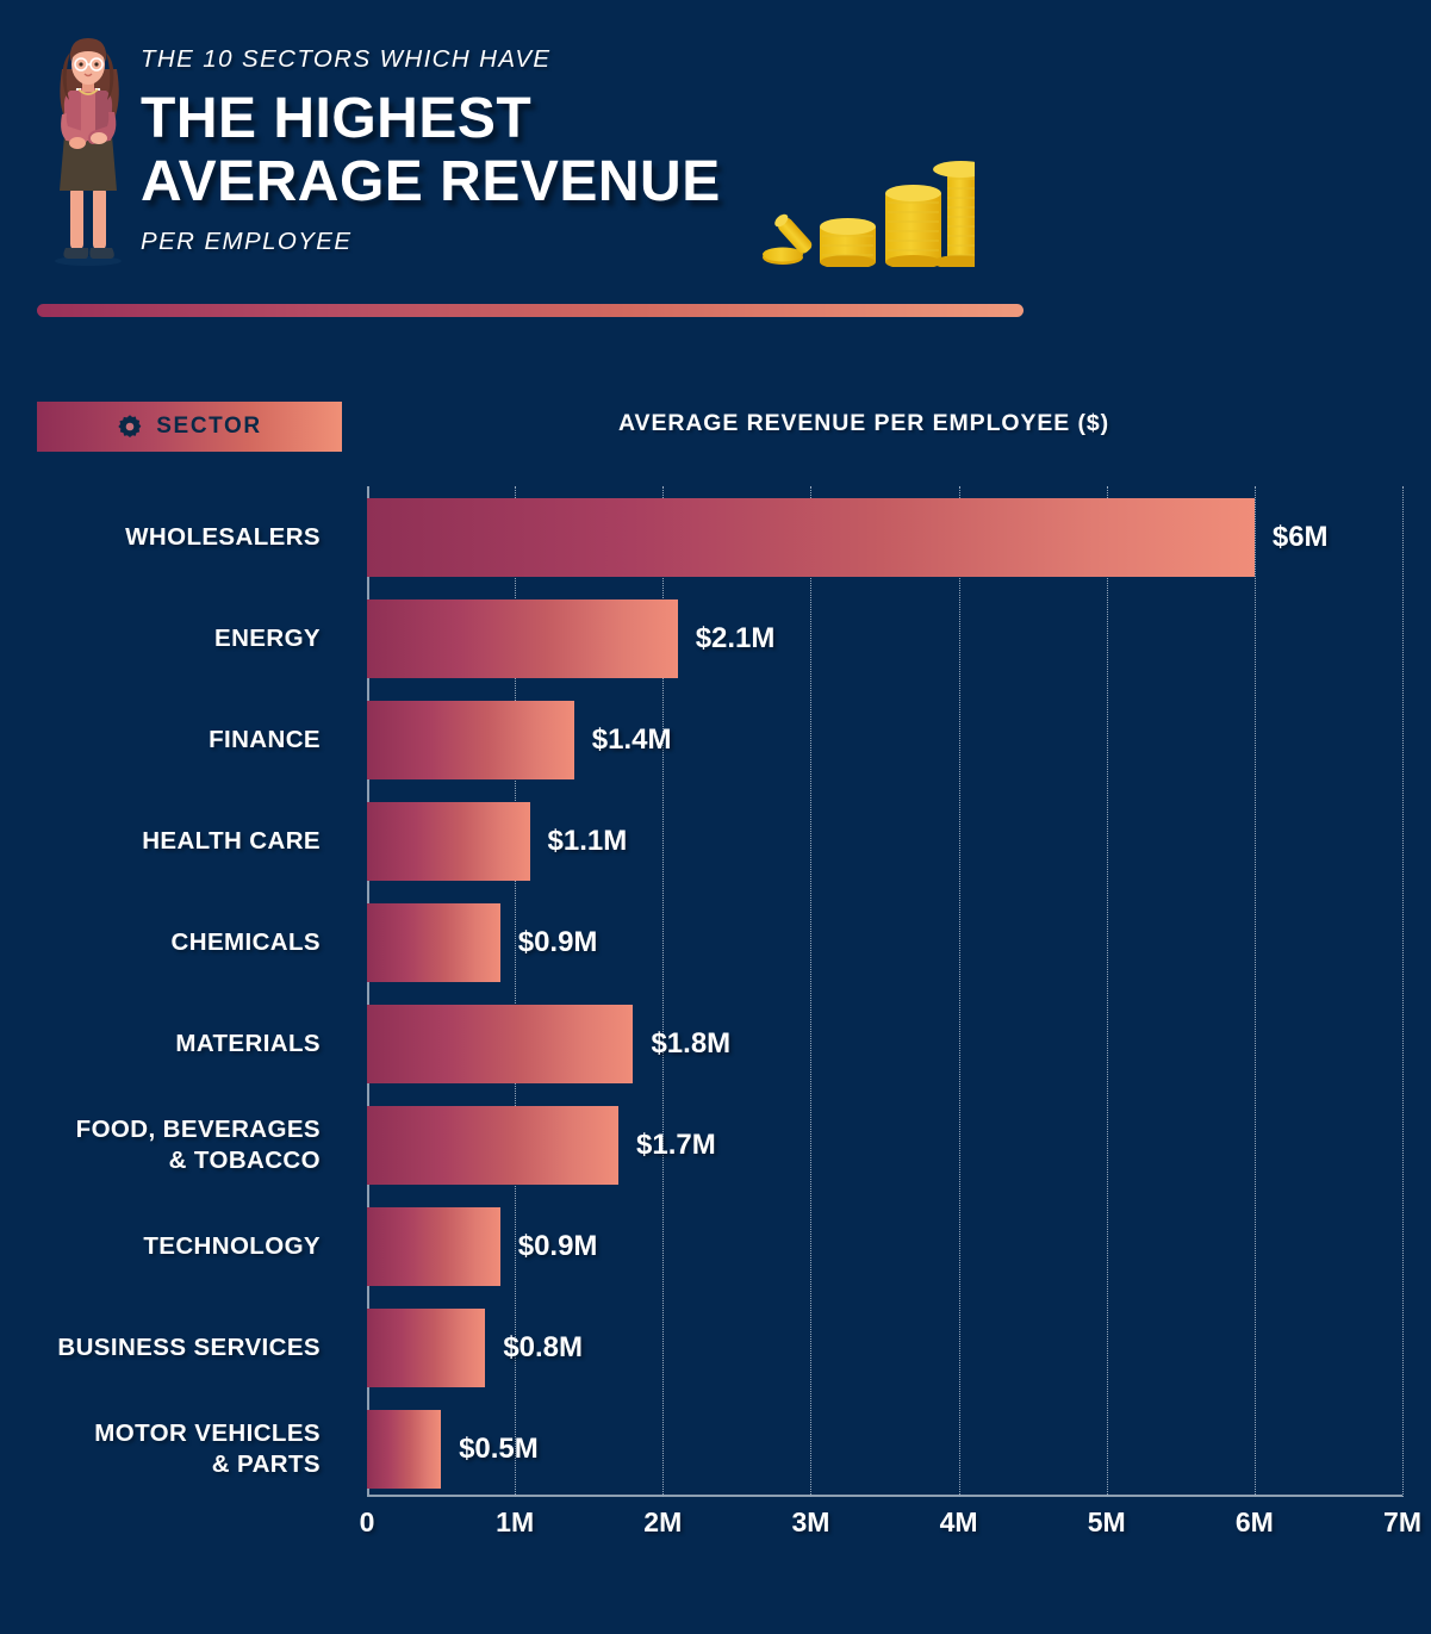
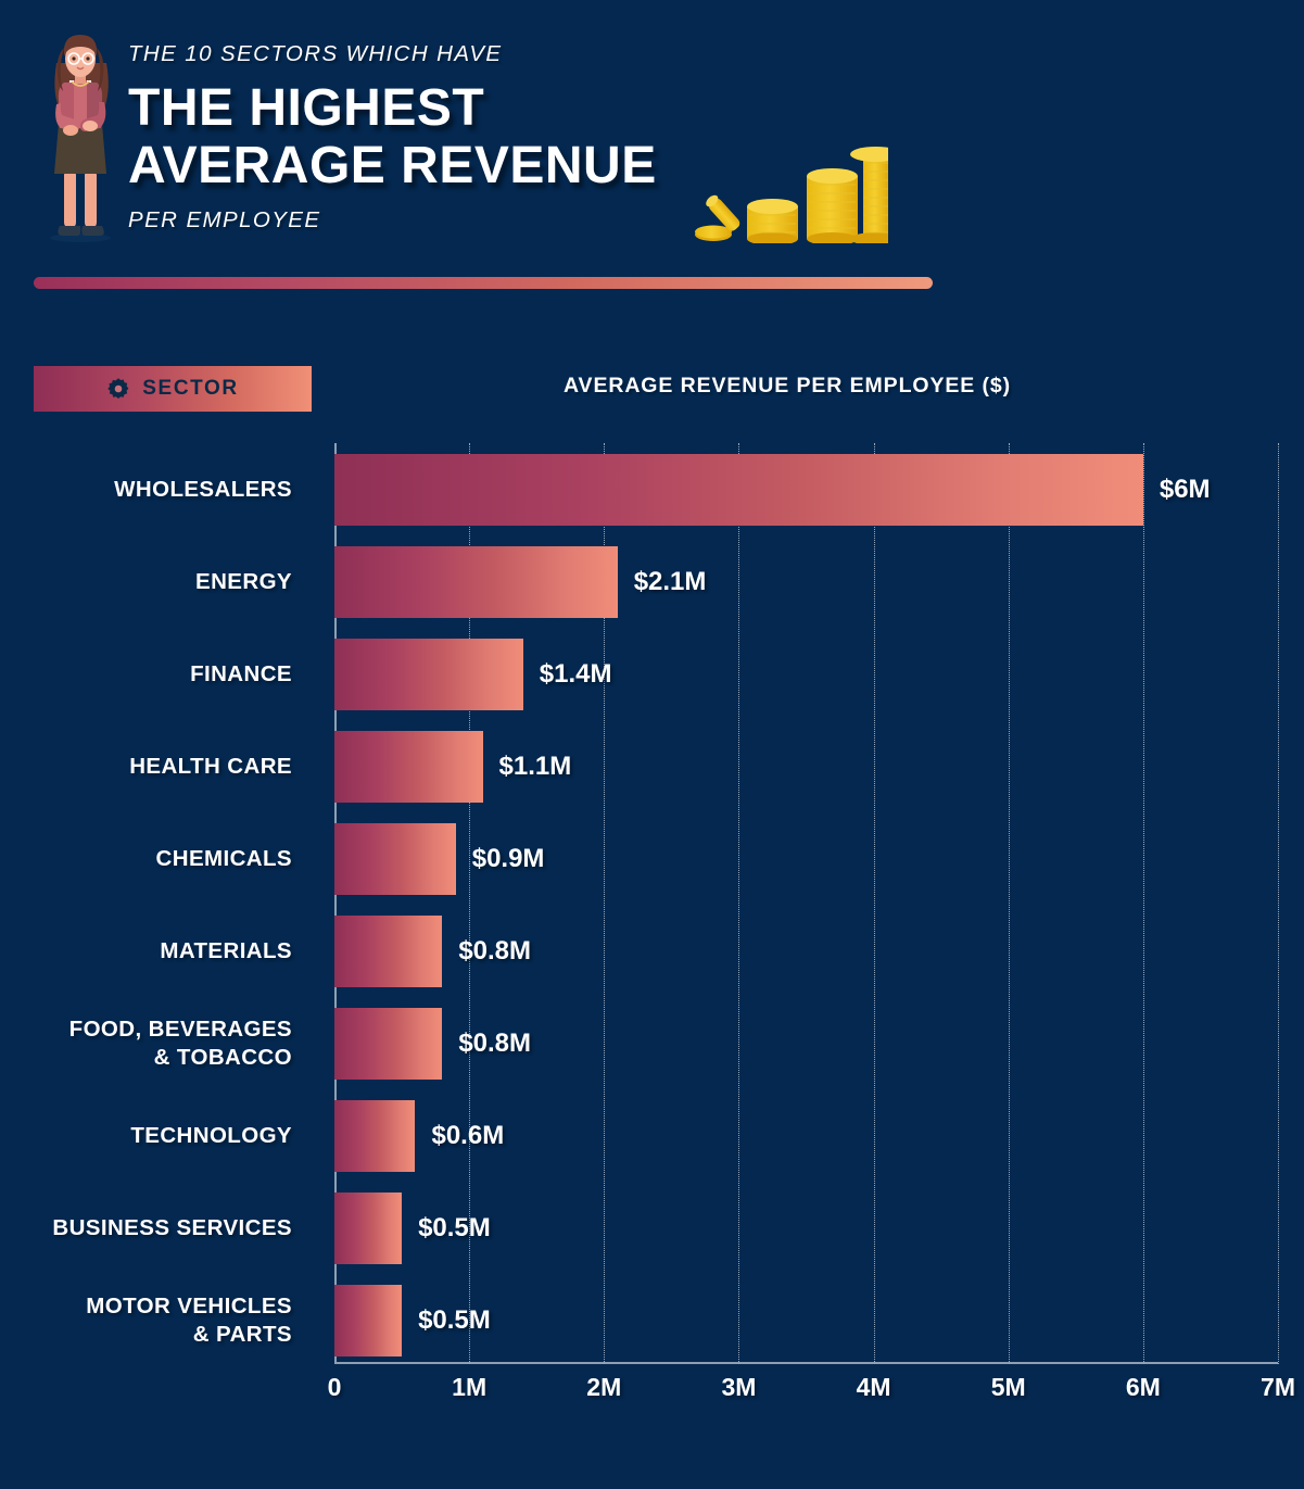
MATERIALS: $1.8M -> $0.8M
FOOD, BEVERAGES & TOBACCO: $1.7M -> $0.8M
TECHNOLOGY: $0.9M -> $0.6M
BUSINESS SERVICES: $0.8M -> $0.5M
